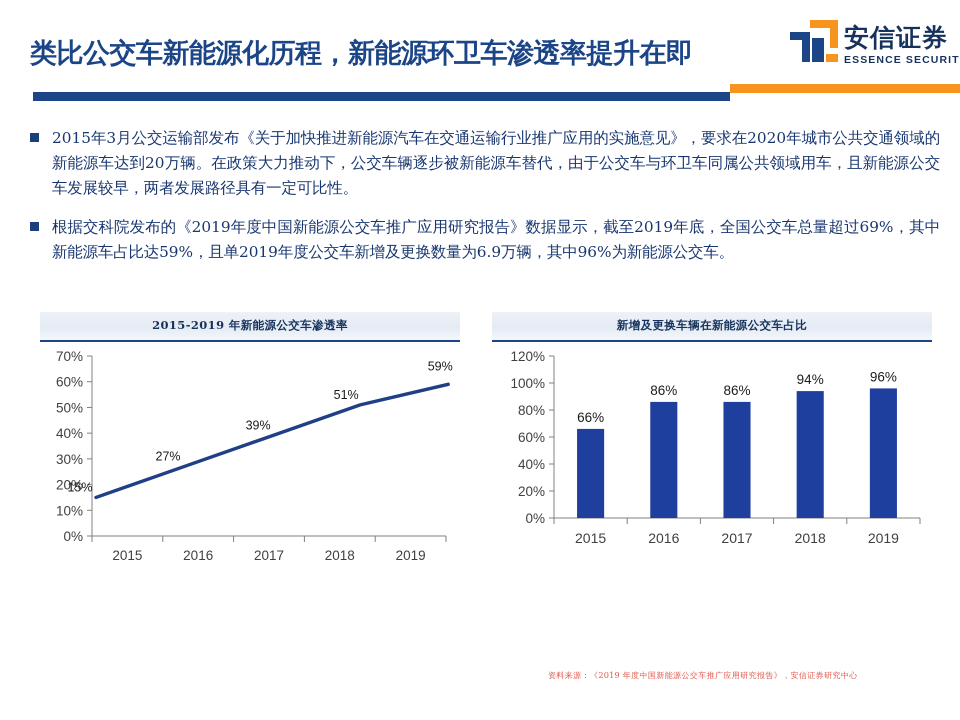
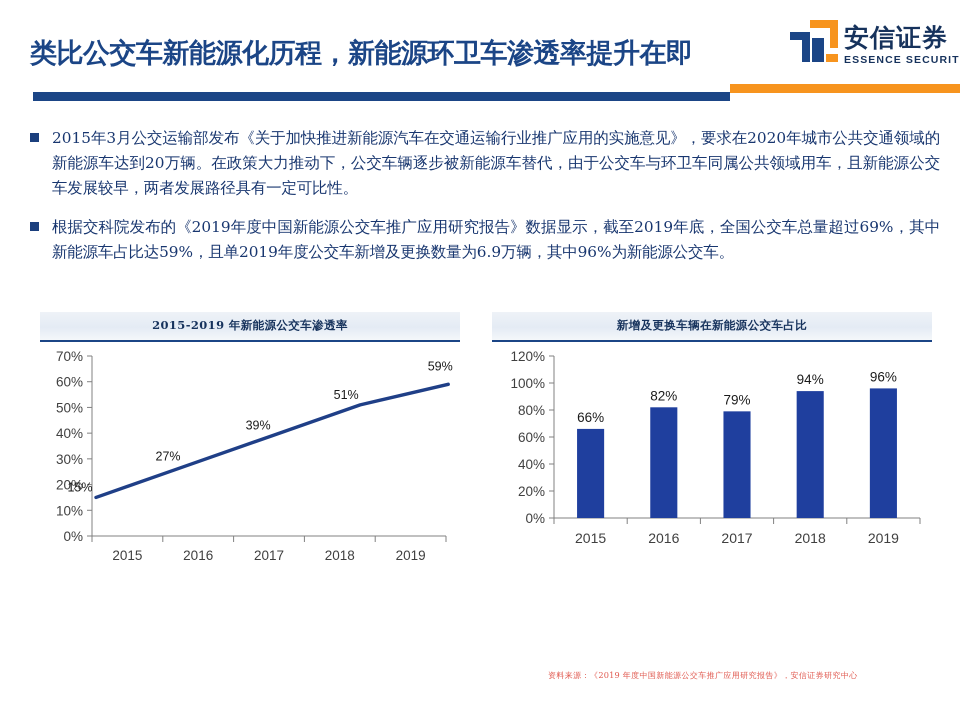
新增及更换车辆在新能源公交车占比/2016: 86% -> 82%
新增及更换车辆在新能源公交车占比/2017: 86% -> 79%
